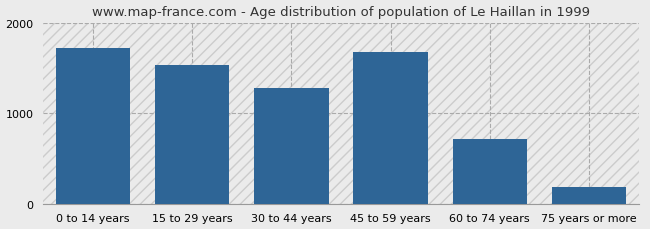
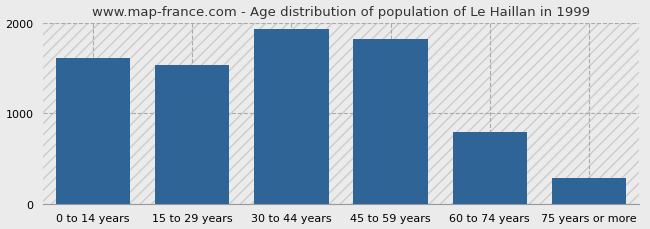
0 to 14 years: 1720 -> 1620
30 to 44 years: 1280 -> 1930
45 to 59 years: 1680 -> 1820
60 to 74 years: 720 -> 790
75 years or more: 180 -> 280
